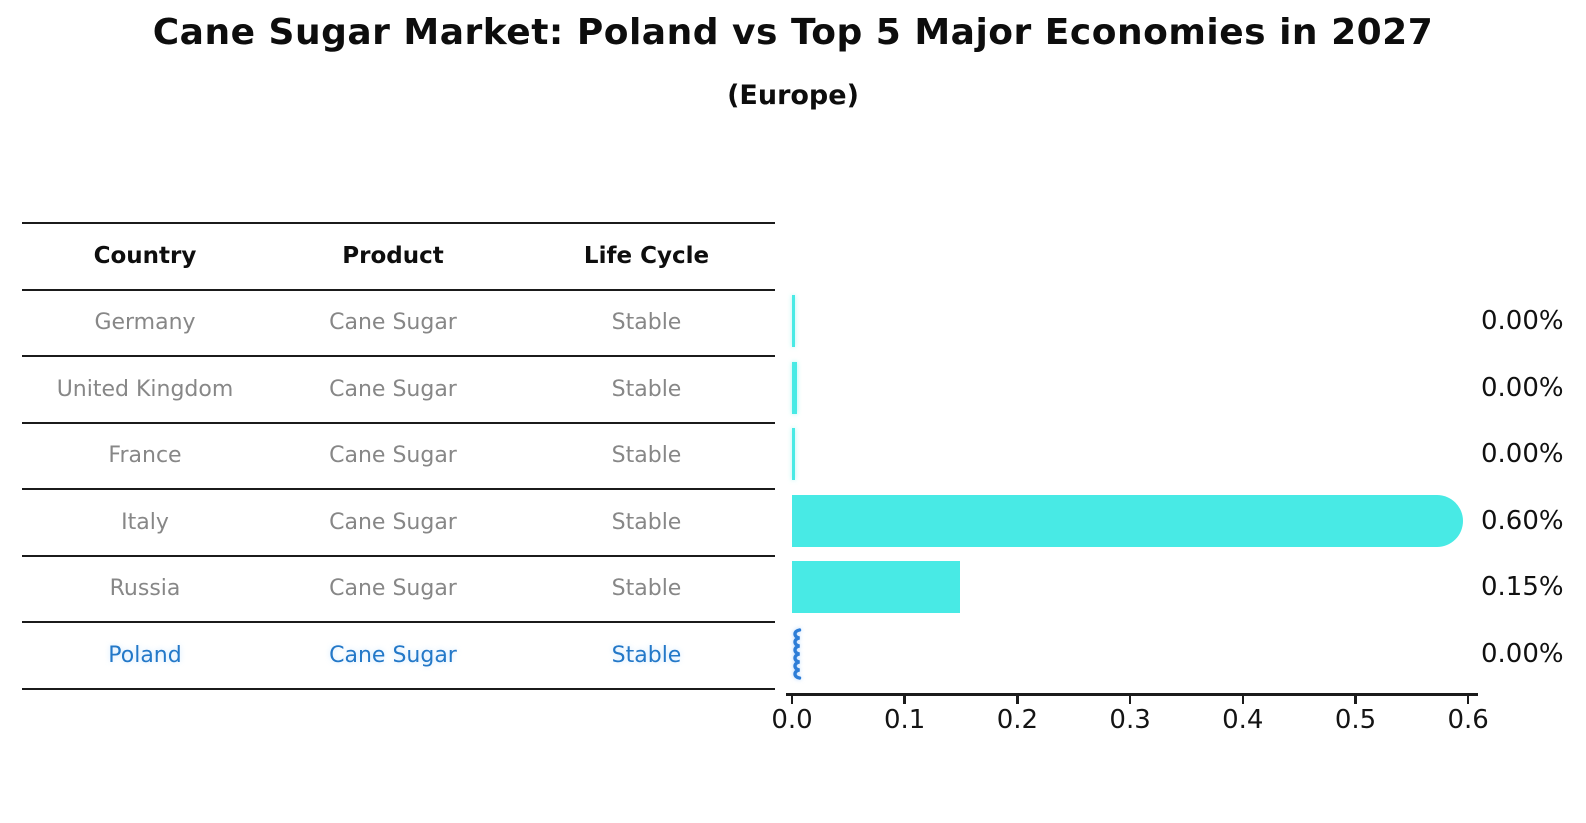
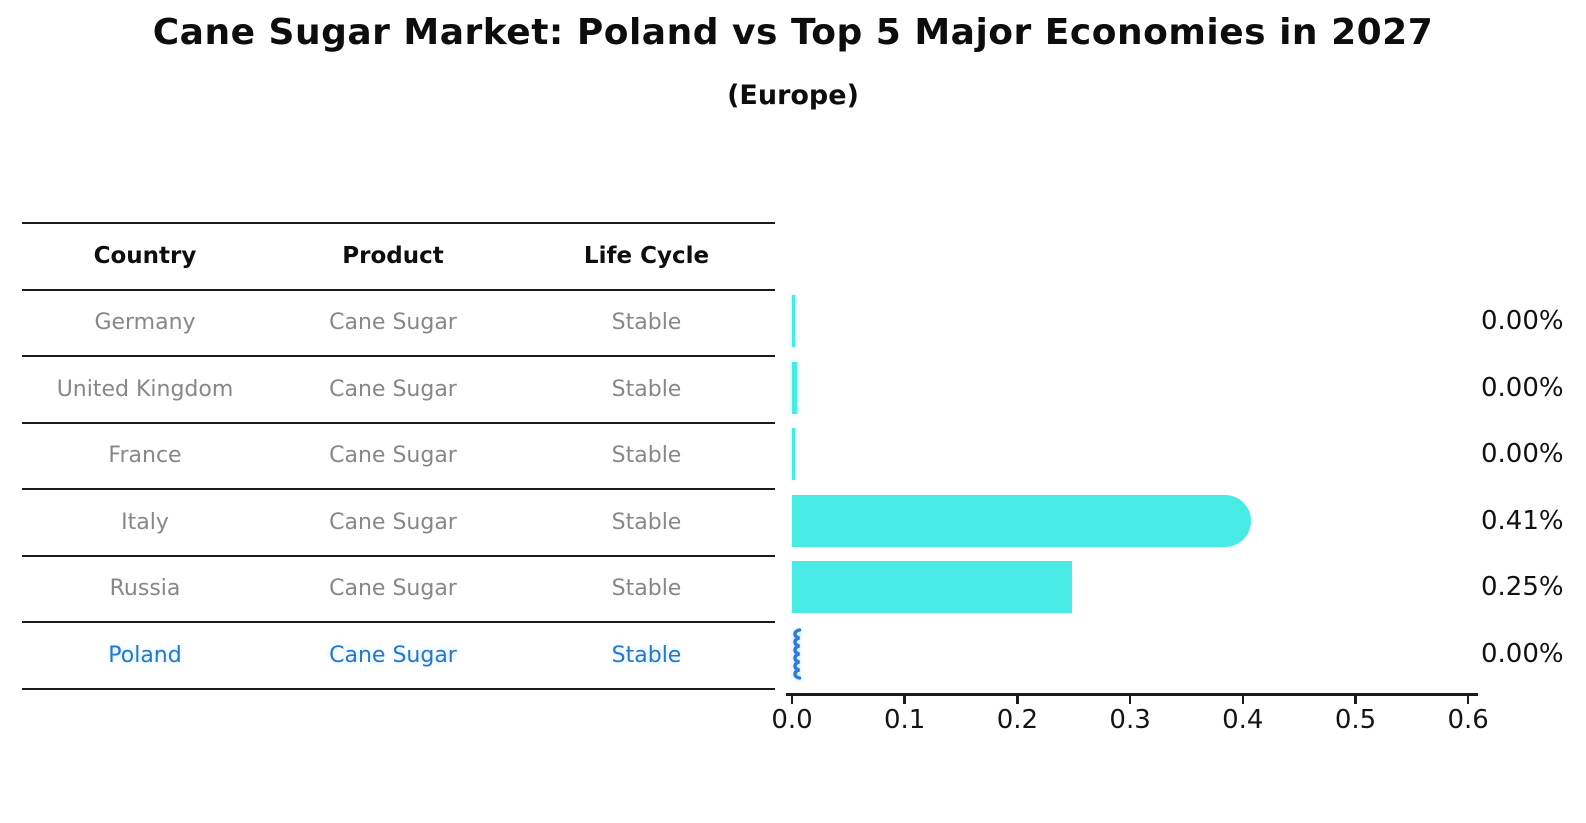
Italy: 0.60% -> 0.41%
Russia: 0.15% -> 0.25%
